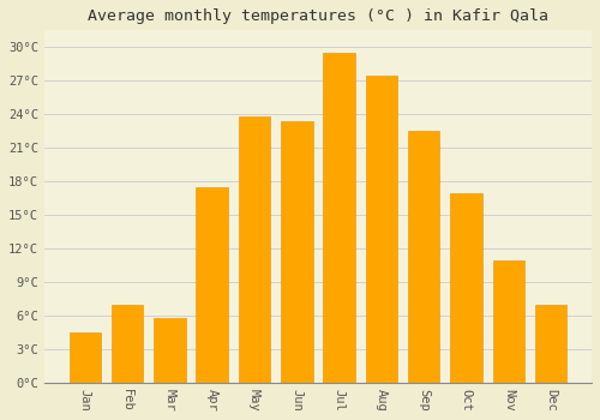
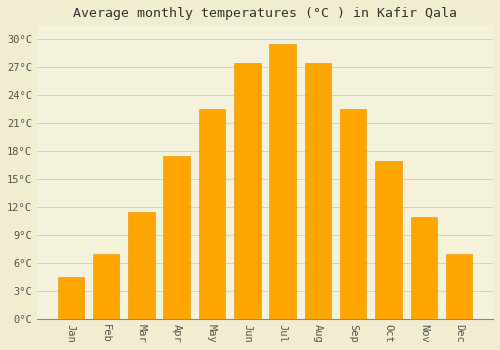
Mar: 5.8°C -> 11.5°C
May: 23.8°C -> 22.5°C
Jun: 23.4°C -> 27.5°C
